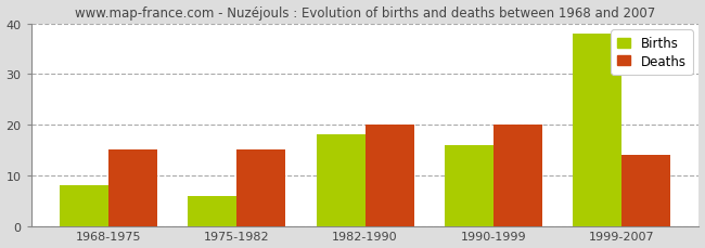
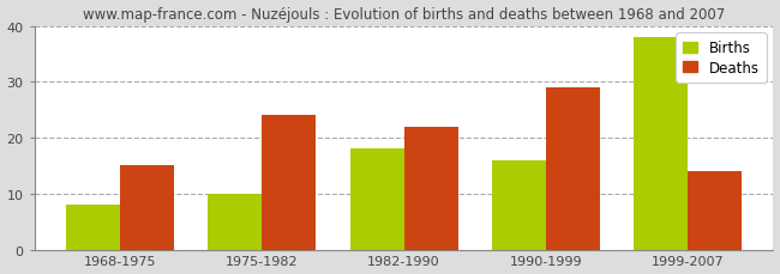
Births/1975-1982: 6 -> 10
Deaths/1975-1982: 15 -> 24
Deaths/1982-1990: 20 -> 22
Deaths/1990-1999: 20 -> 29
